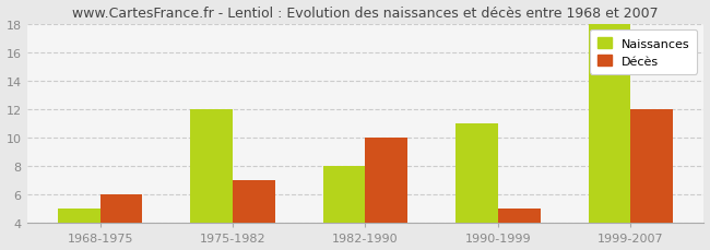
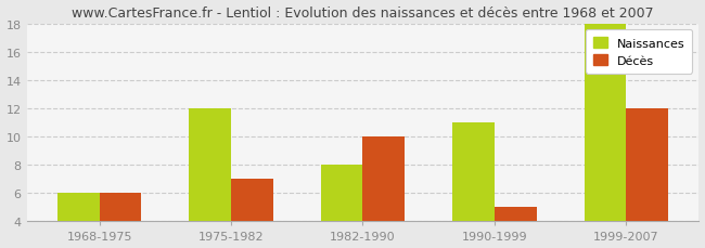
Naissances/1968-1975: 5 -> 6
